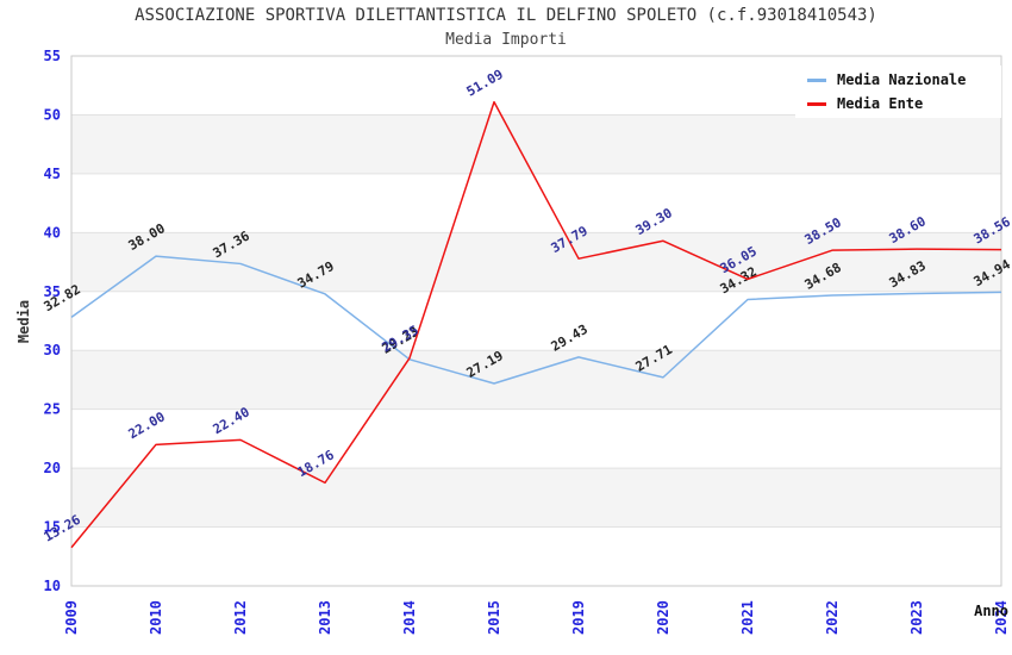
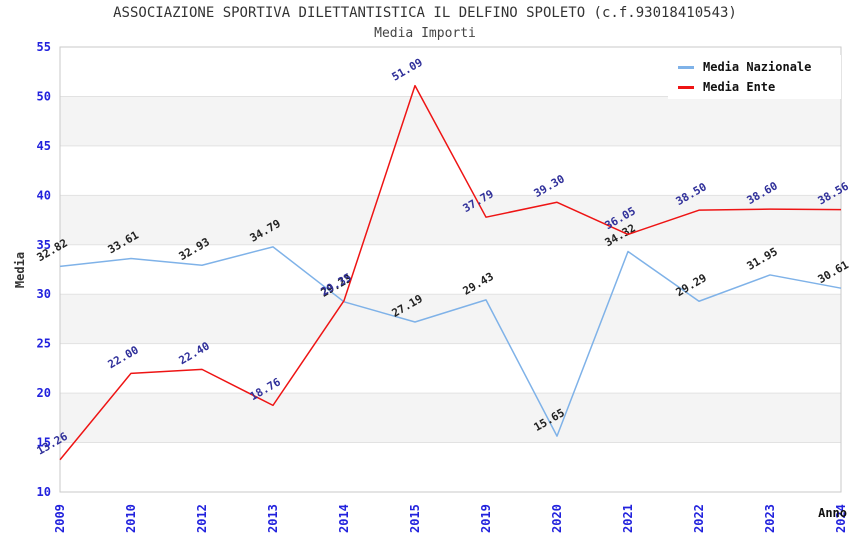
Media Nazionale/2010: 38.00 -> 33.61
Media Nazionale/2012: 37.36 -> 32.93
Media Nazionale/2020: 27.71 -> 15.65
Media Nazionale/2022: 34.68 -> 29.29
Media Nazionale/2023: 34.83 -> 31.95
Media Nazionale/2024: 34.94 -> 30.61
